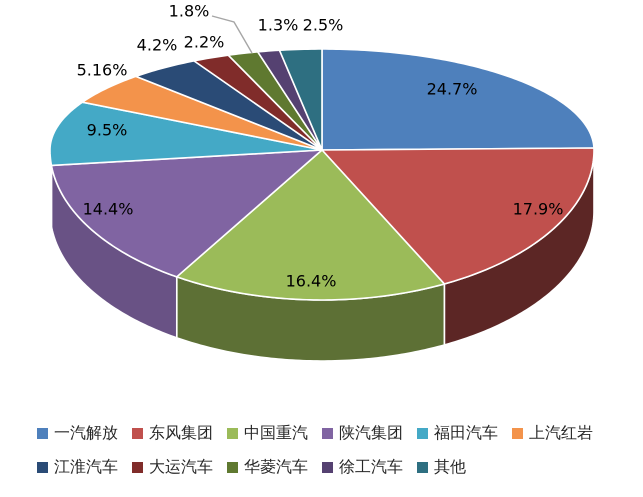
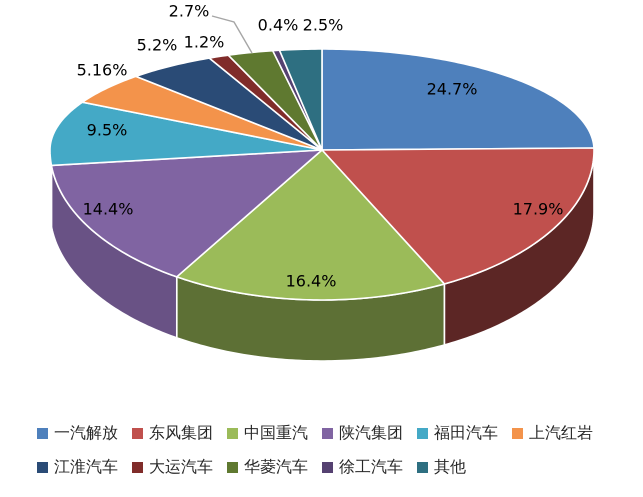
江淮汽车: 4.2% -> 5.2%
大运汽车: 2.2% -> 1.2%
华菱汽车: 1.8% -> 2.7%
徐工汽车: 1.3% -> 0.4%
